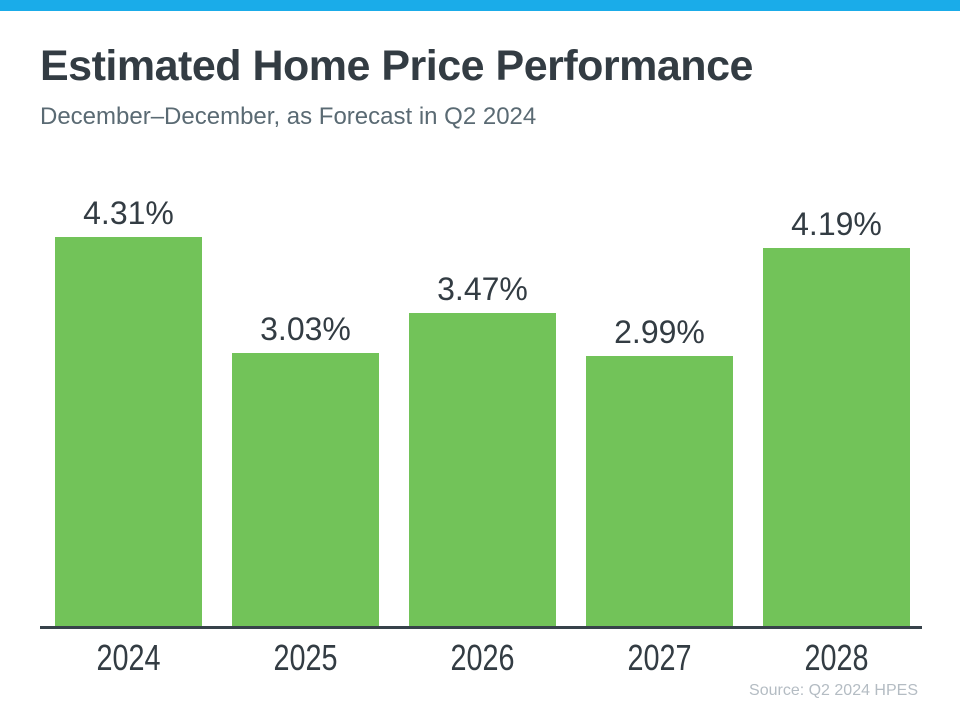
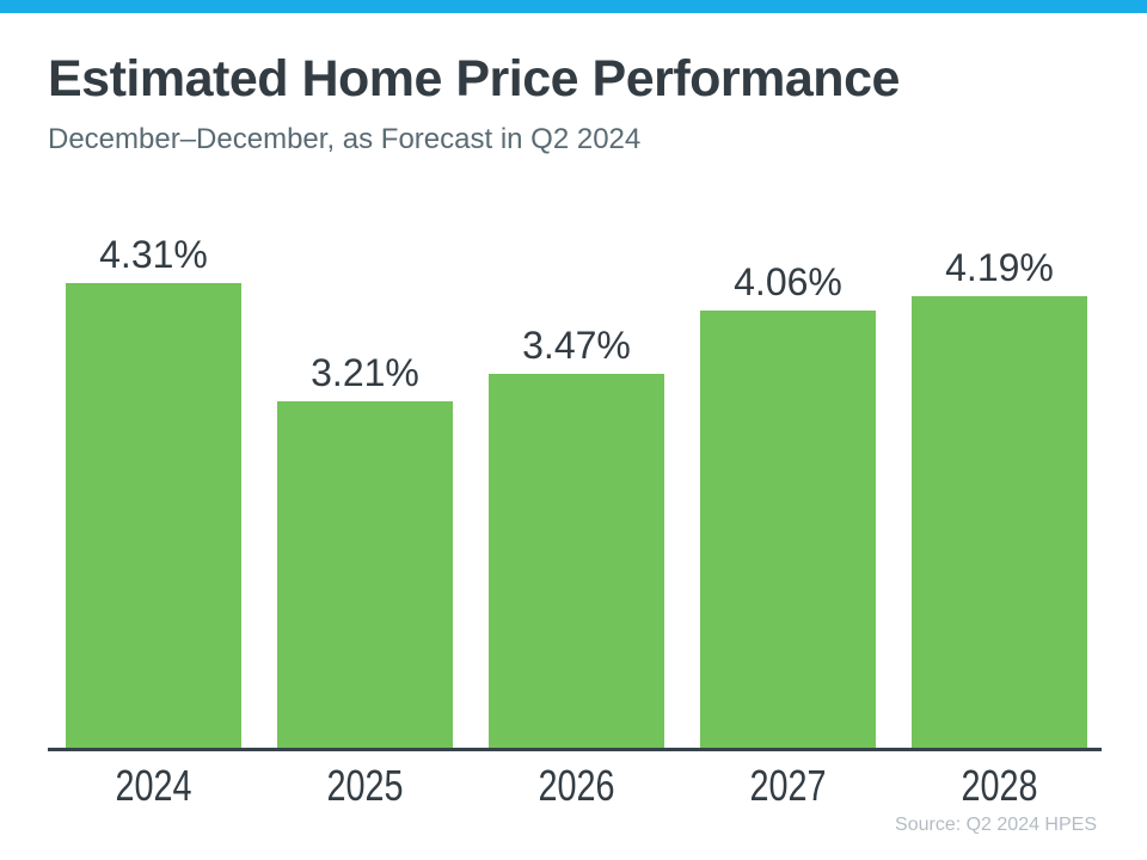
2025: 3.03% -> 3.21%
2027: 2.99% -> 4.06%
